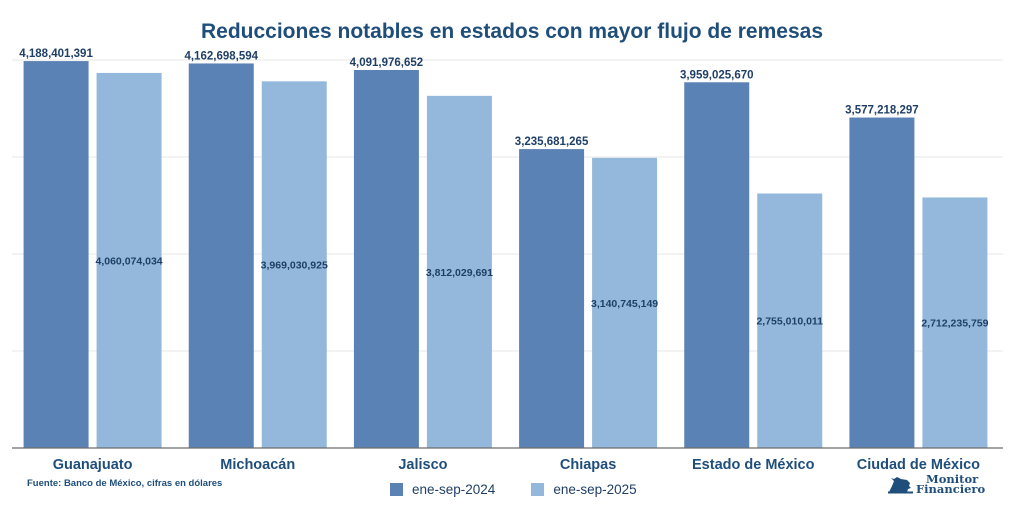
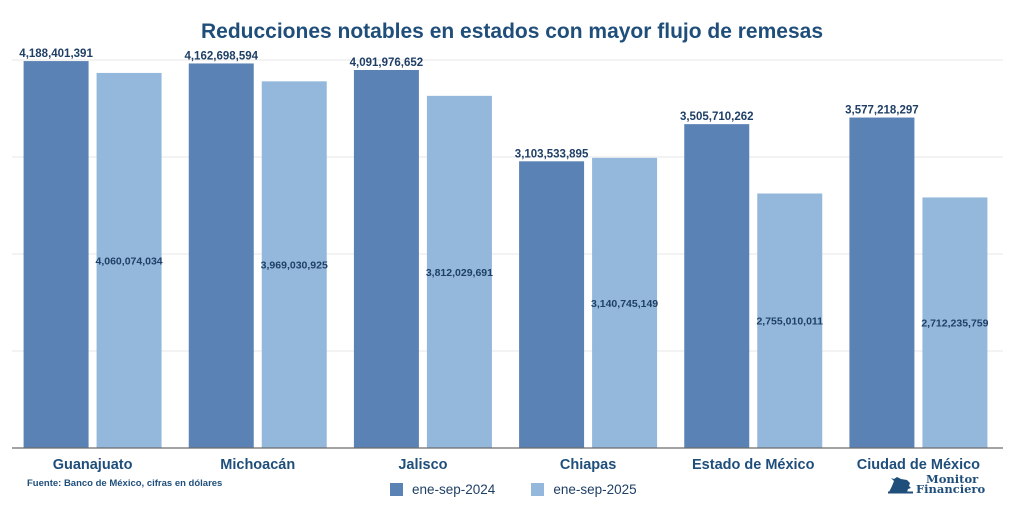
ene-sep-2024/Chiapas: 3,235,681,265 -> 3,103,533,895
ene-sep-2024/Estado de México: 3,959,025,670 -> 3,505,710,262
